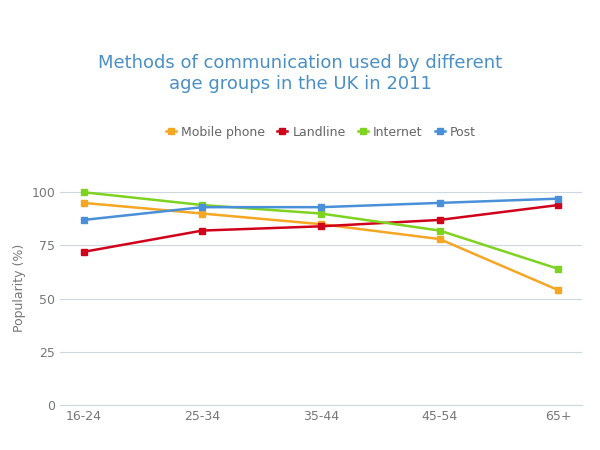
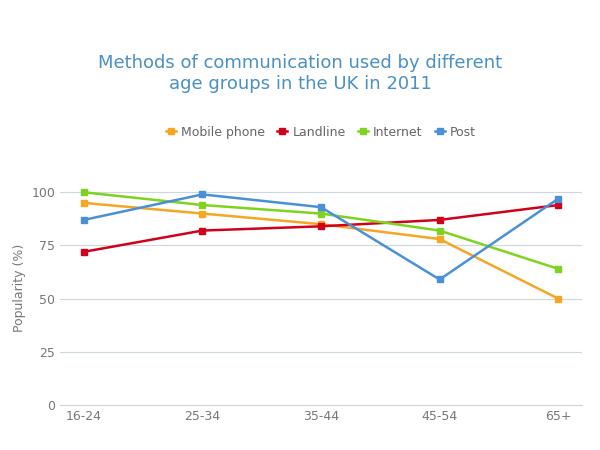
Post/25-34: 93 -> 99
Post/45-54: 95 -> 59
Mobile phone/65+: 54 -> 50
